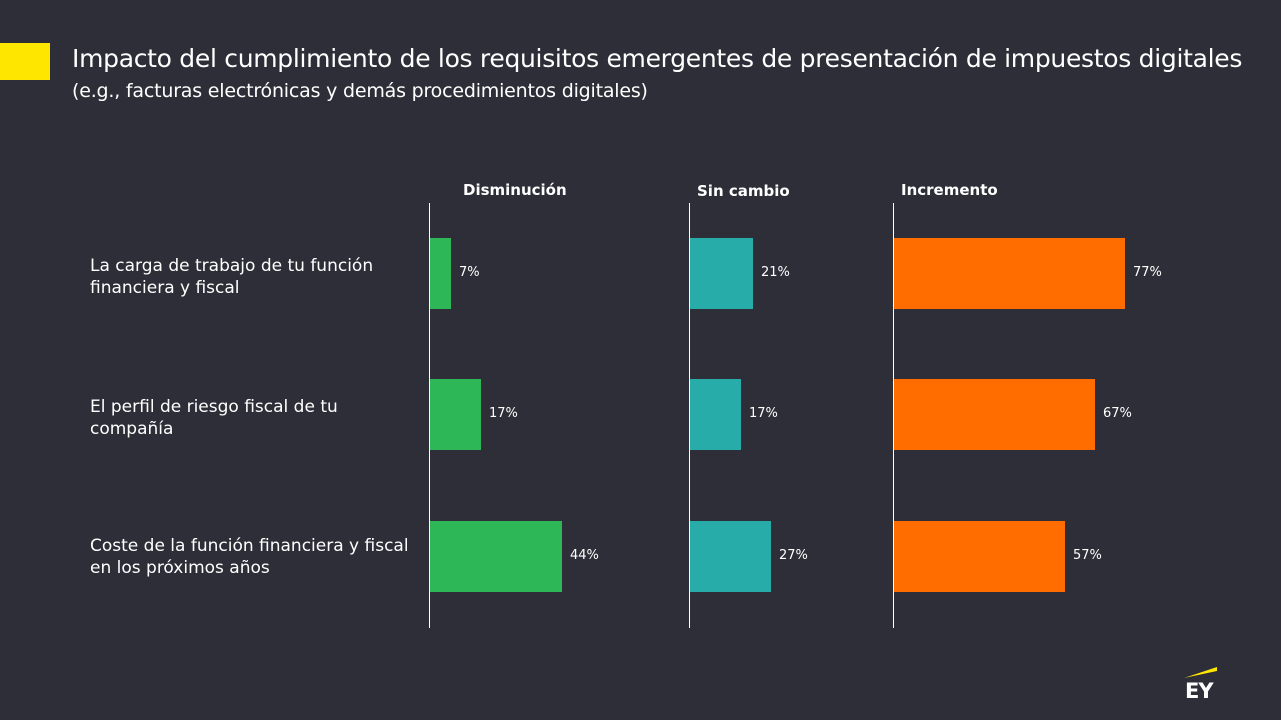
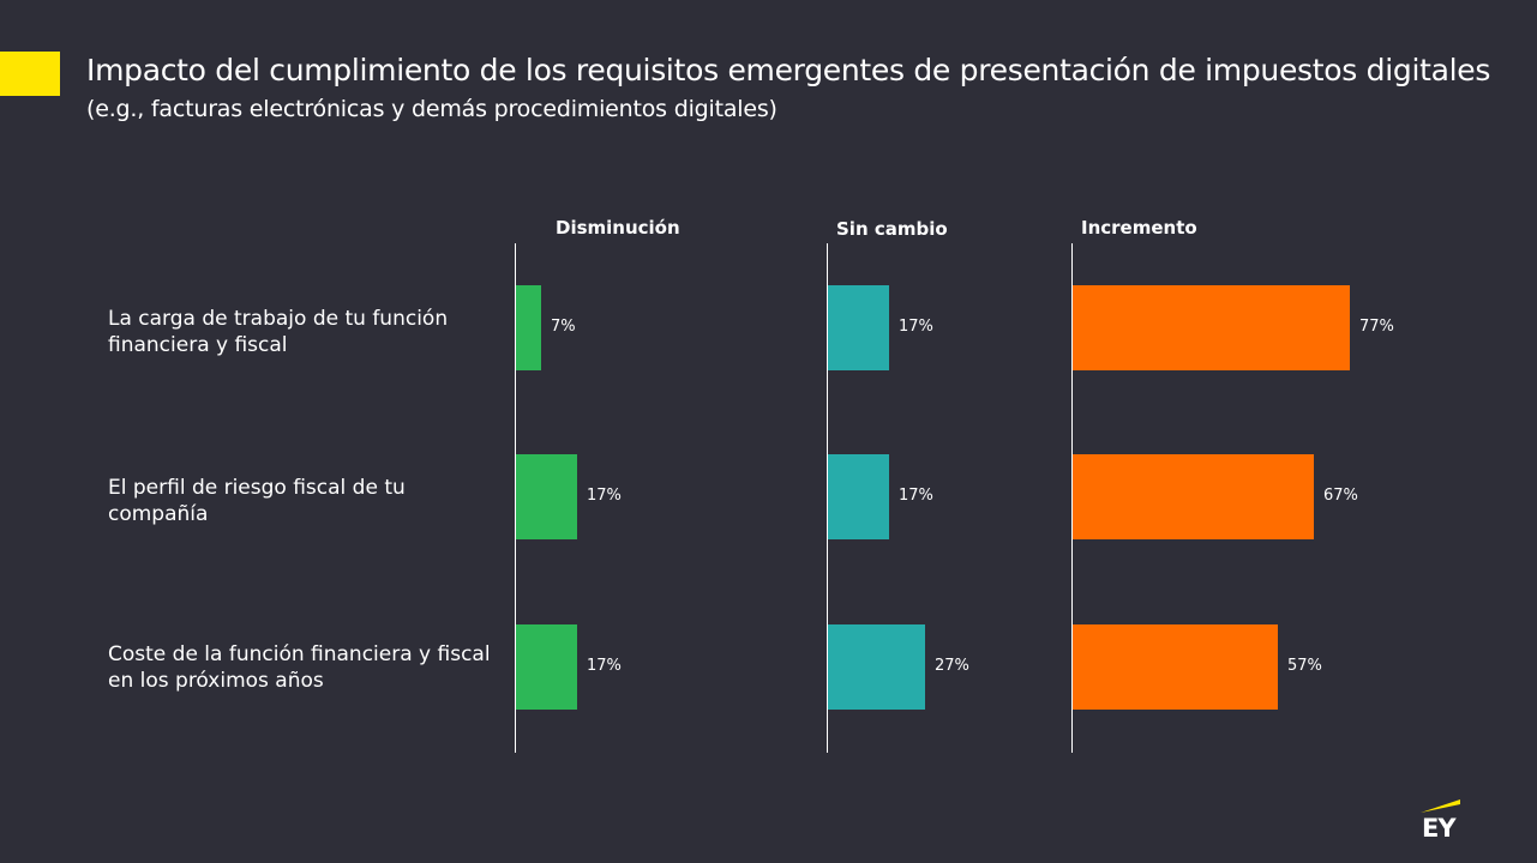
Sin cambio/La carga de trabajo de tu función financiera y fiscal: 21% -> 17%
Disminución/Coste de la función financiera y fiscal en los próximos años: 44% -> 17%
